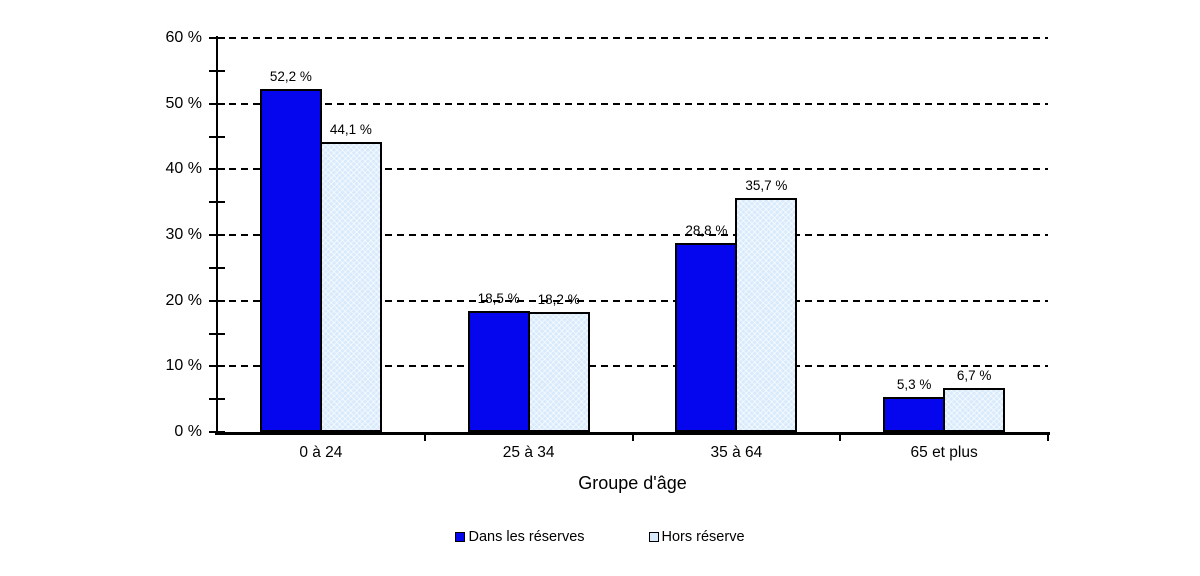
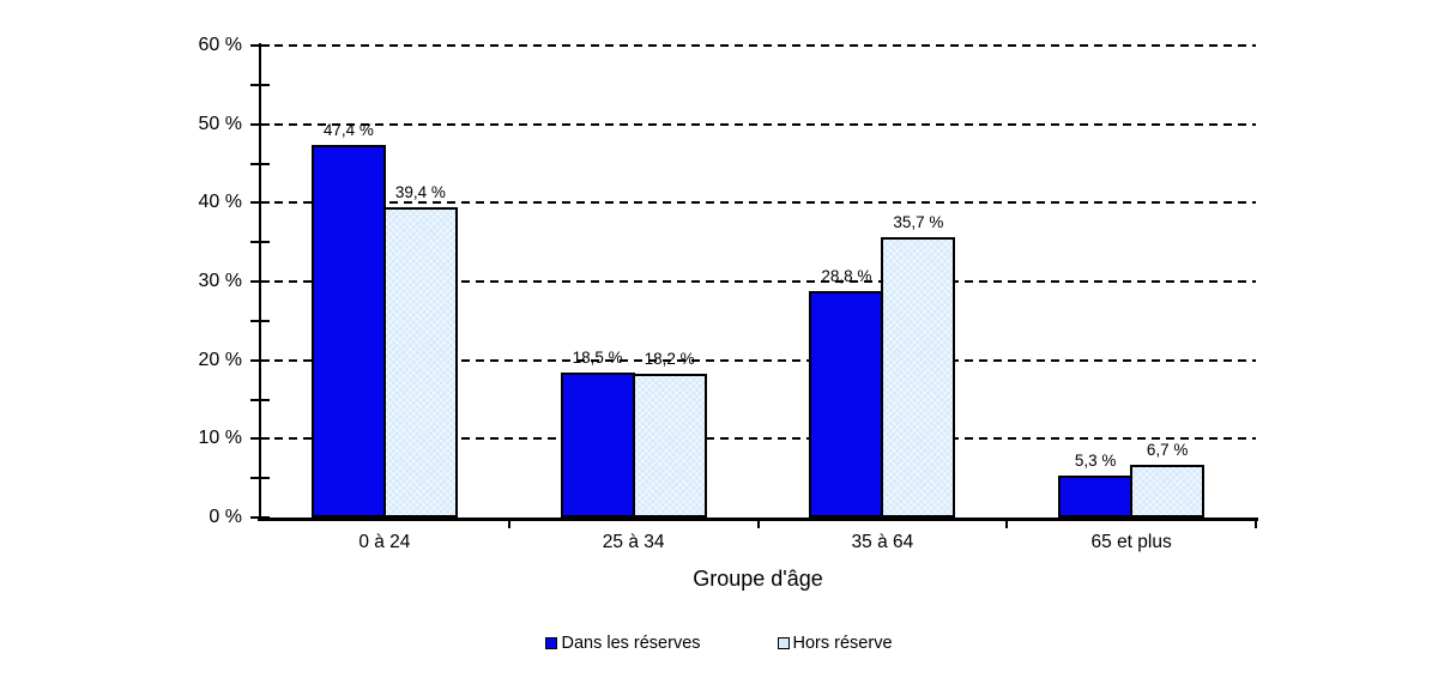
Dans les réserves/0 à 24: 52,2 -> 47,4
Hors réserve/0 à 24: 44,1 -> 39,4
